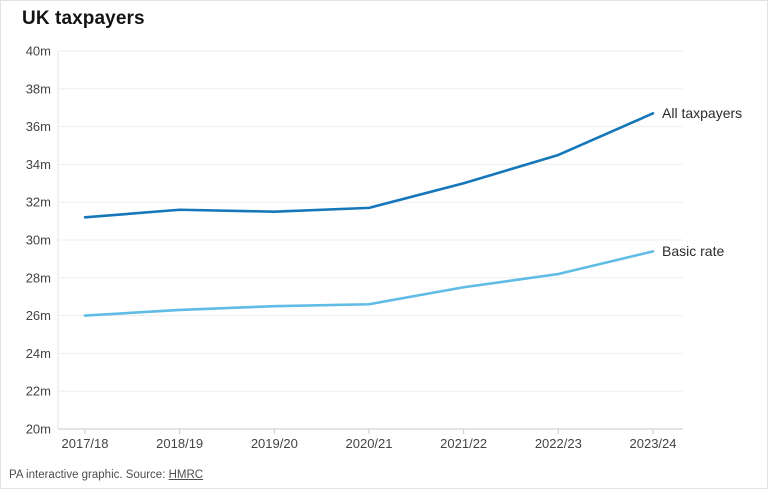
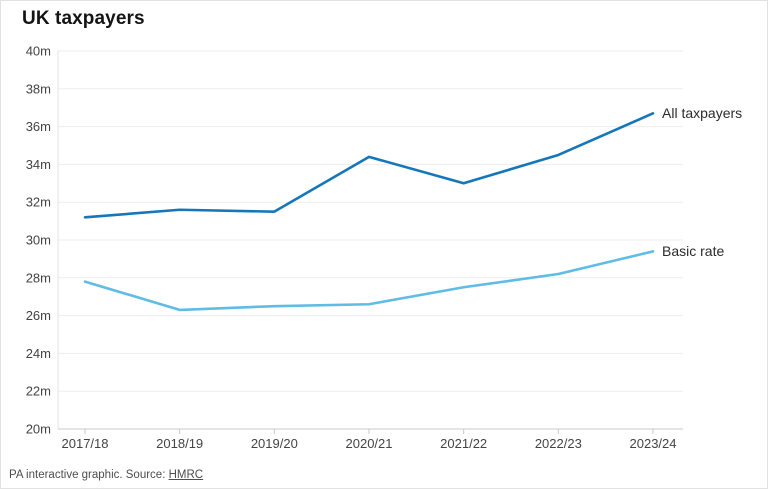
Basic rate/2017/18: 26.0m -> 27.8m
All taxpayers/2020/21: 31.7m -> 34.4m
